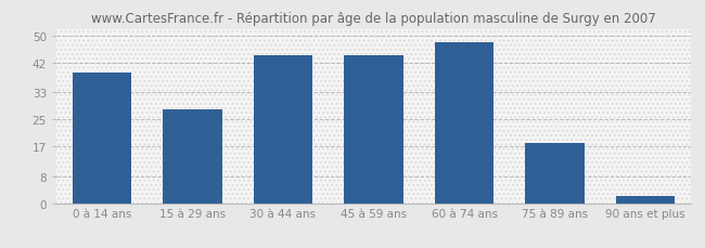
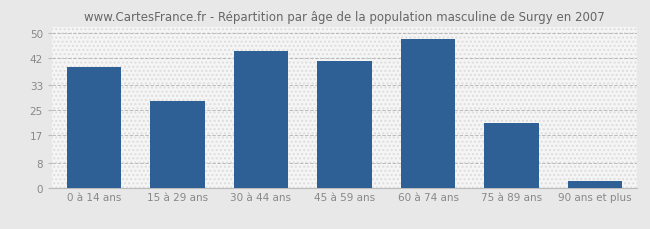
45 à 59 ans: 44 -> 41
75 à 89 ans: 18 -> 21
